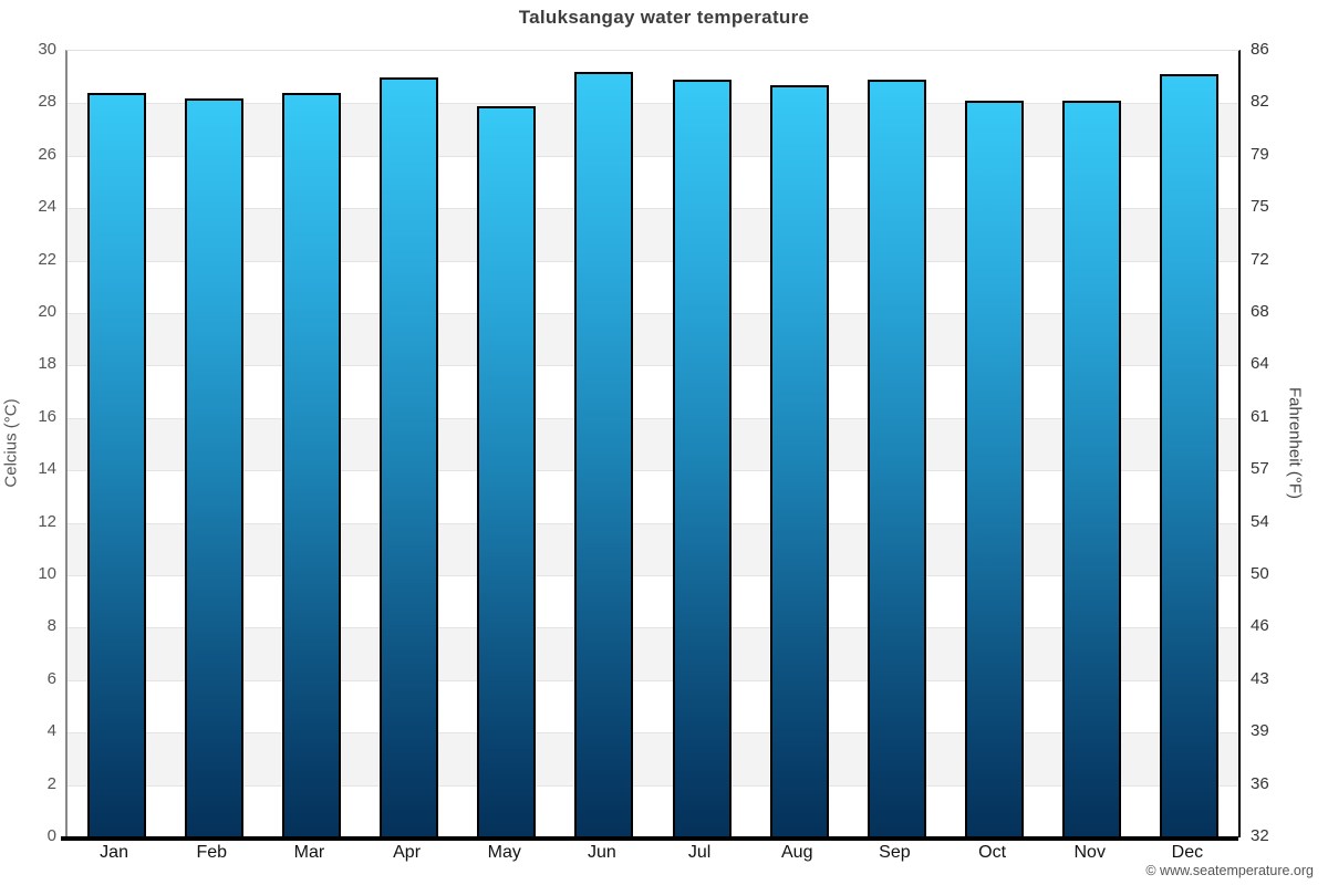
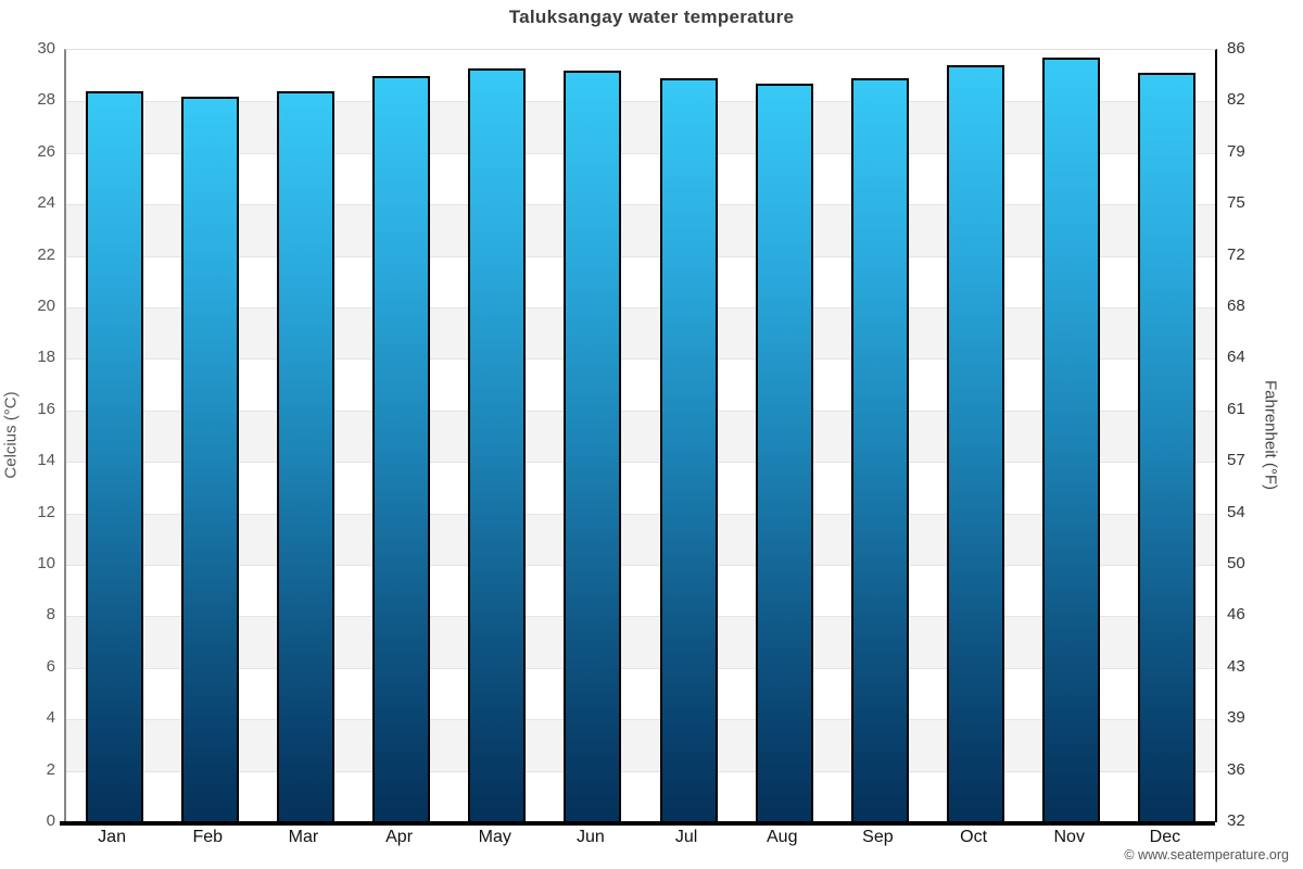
May: 27.9 -> 29.3
Oct: 28.1 -> 29.4
Nov: 28.1 -> 29.7
